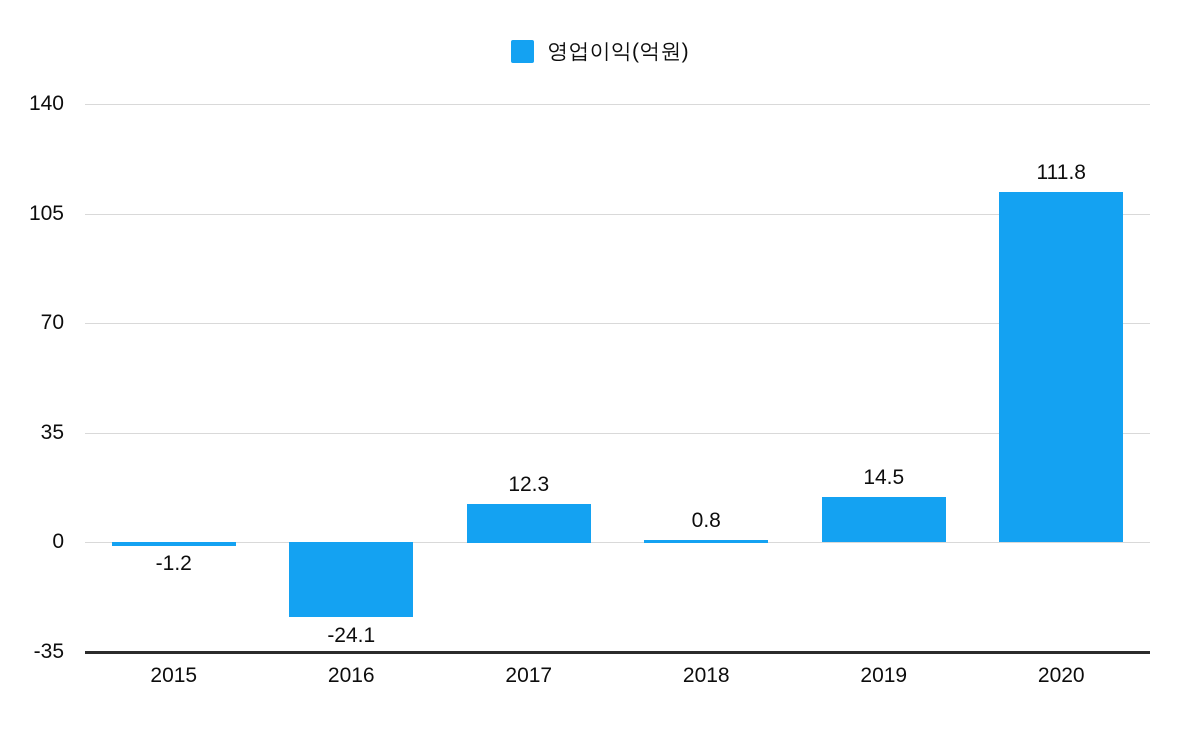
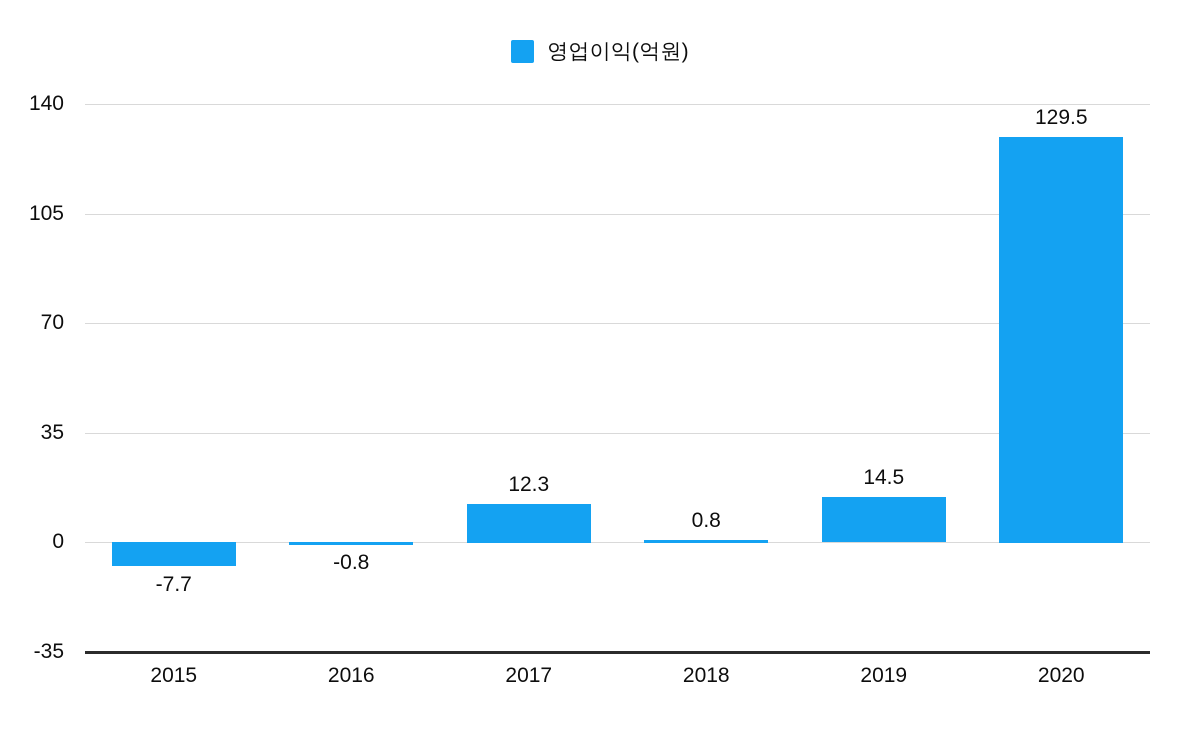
2015: -1.2 -> -7.7
2016: -24.1 -> -0.8
2020: 111.8 -> 129.5
